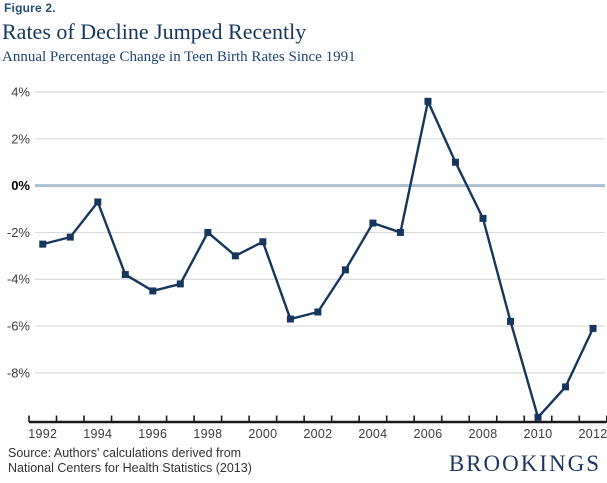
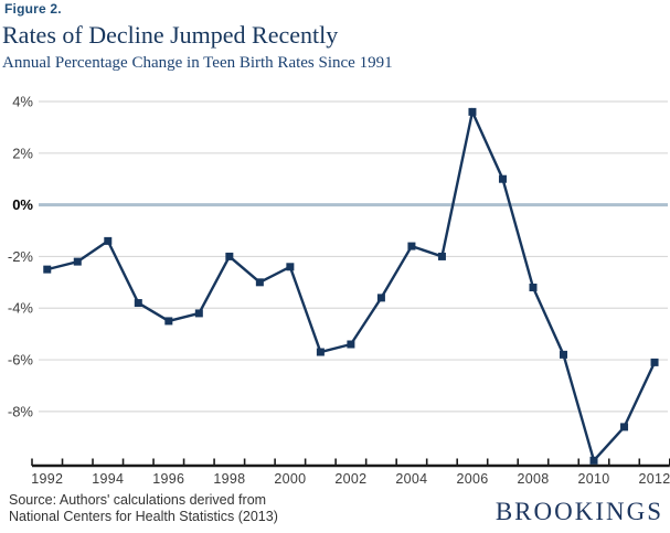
1994: -0.7% -> -1.4%
2008: -1.4% -> -3.2%
